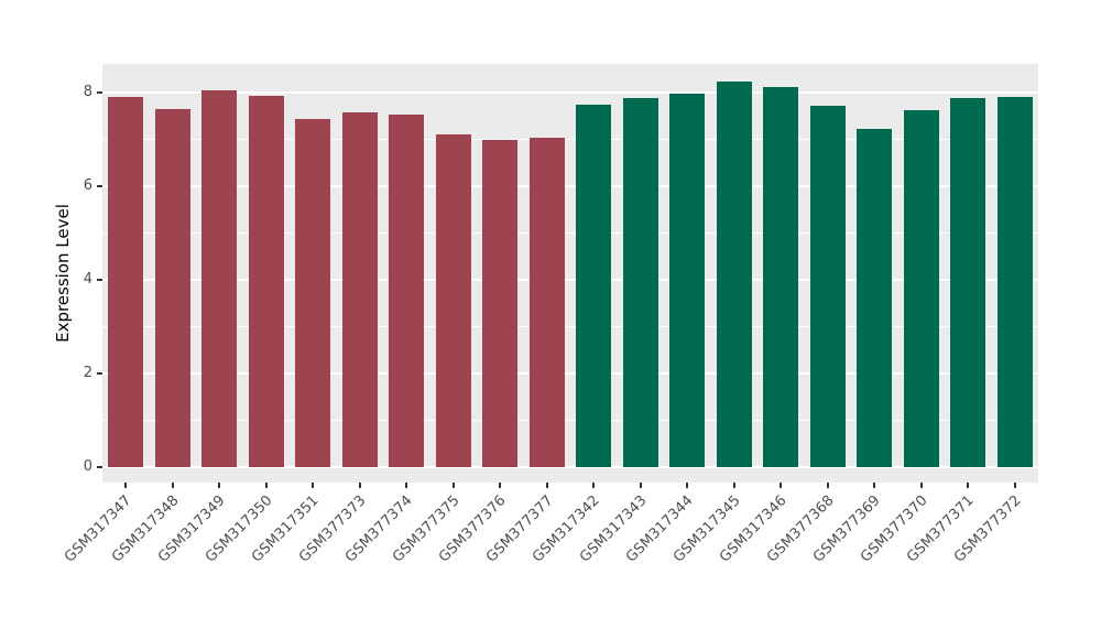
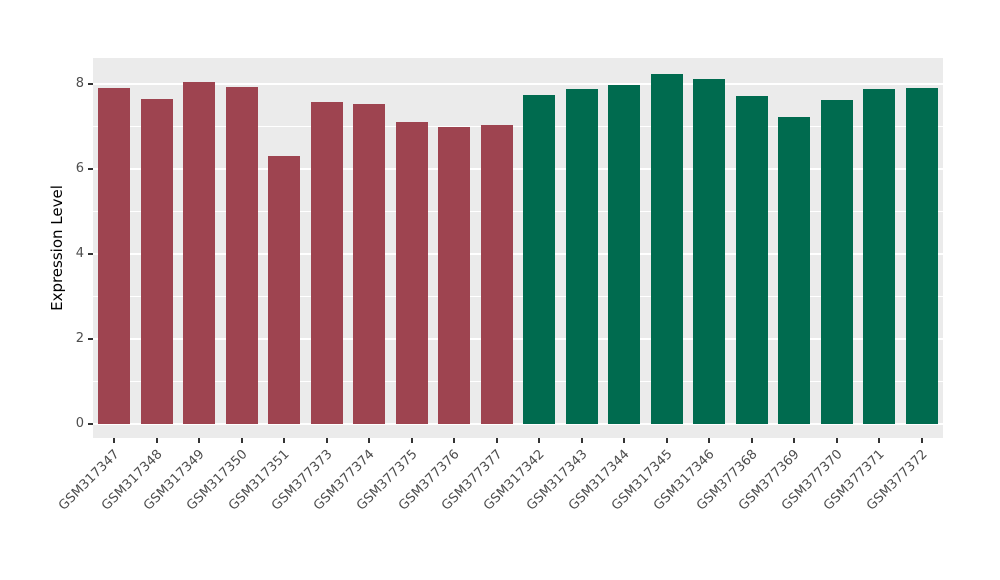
GSM317351: 7.4 -> 6.3
